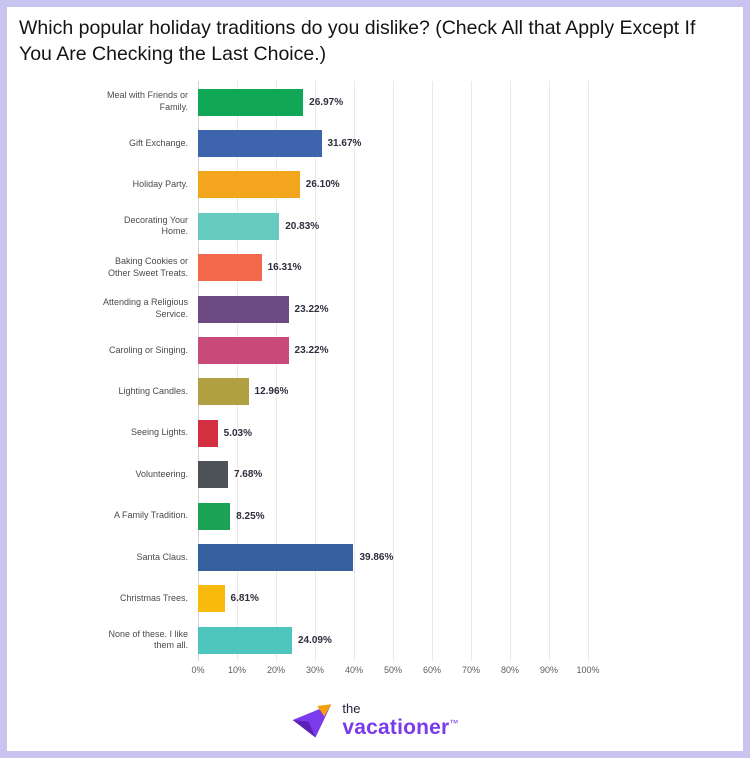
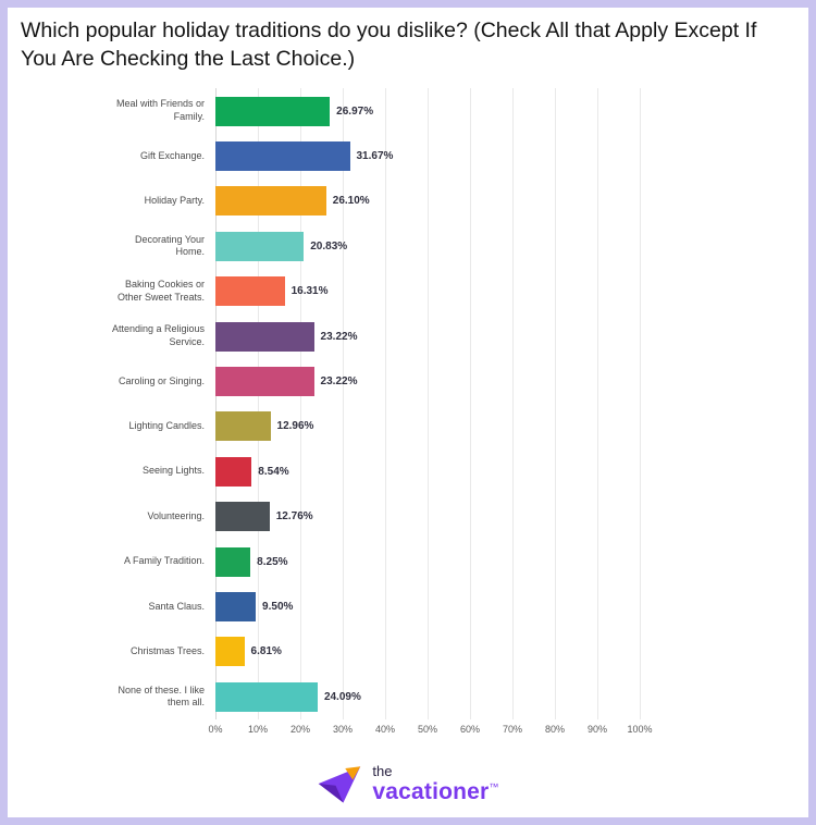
Seeing Lights.: 5.03% -> 8.54%
Volunteering.: 7.68% -> 12.76%
Santa Claus.: 39.86% -> 9.50%
